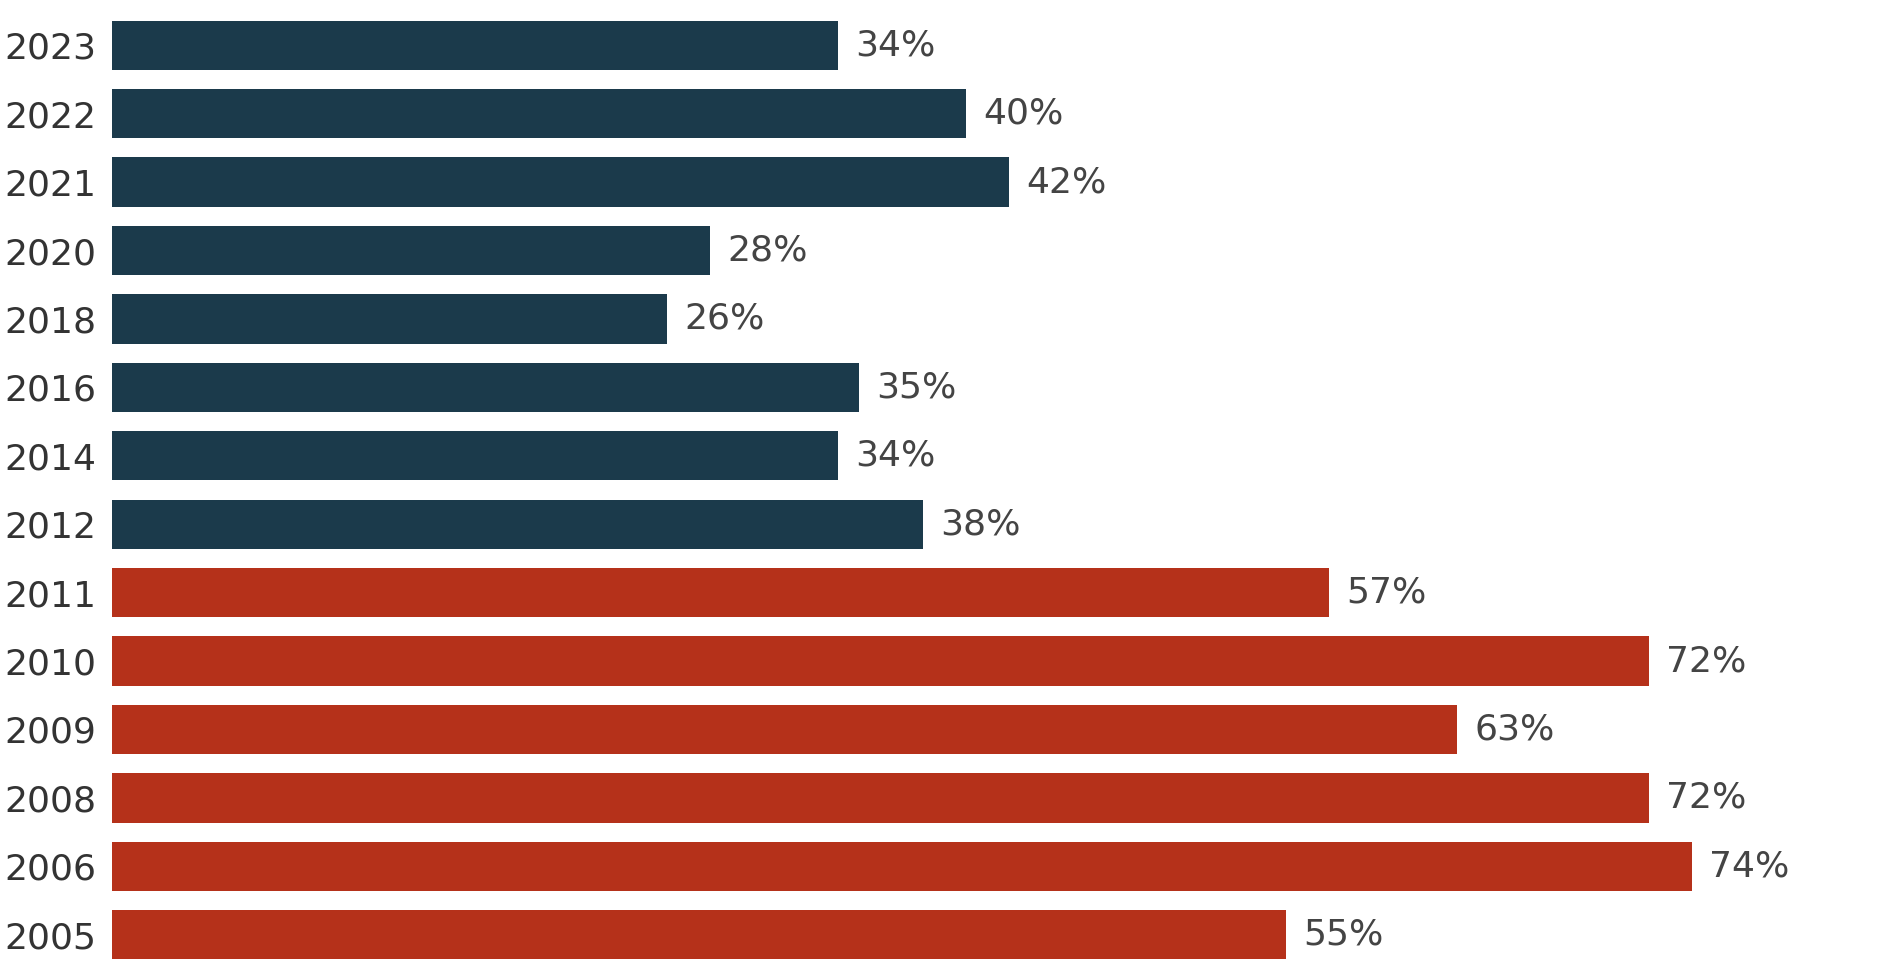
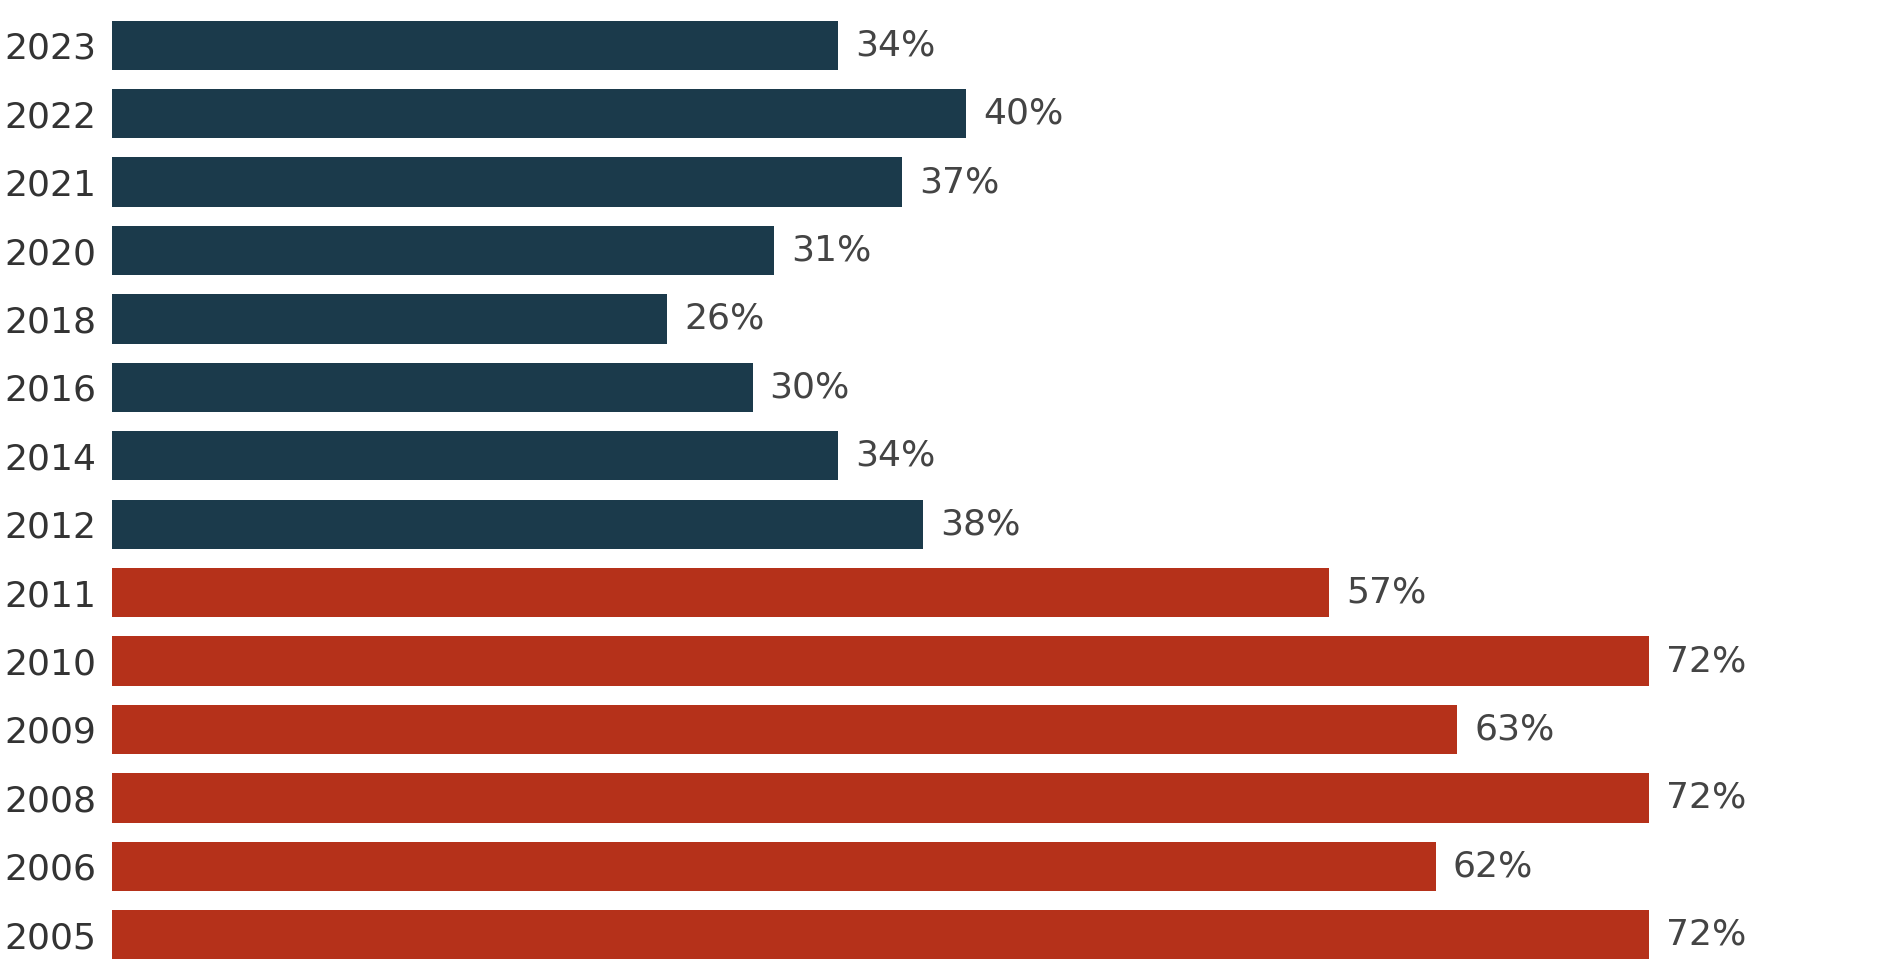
2021: 42% -> 37%
2020: 28% -> 31%
2016: 35% -> 30%
2006: 74% -> 62%
2005: 55% -> 72%
